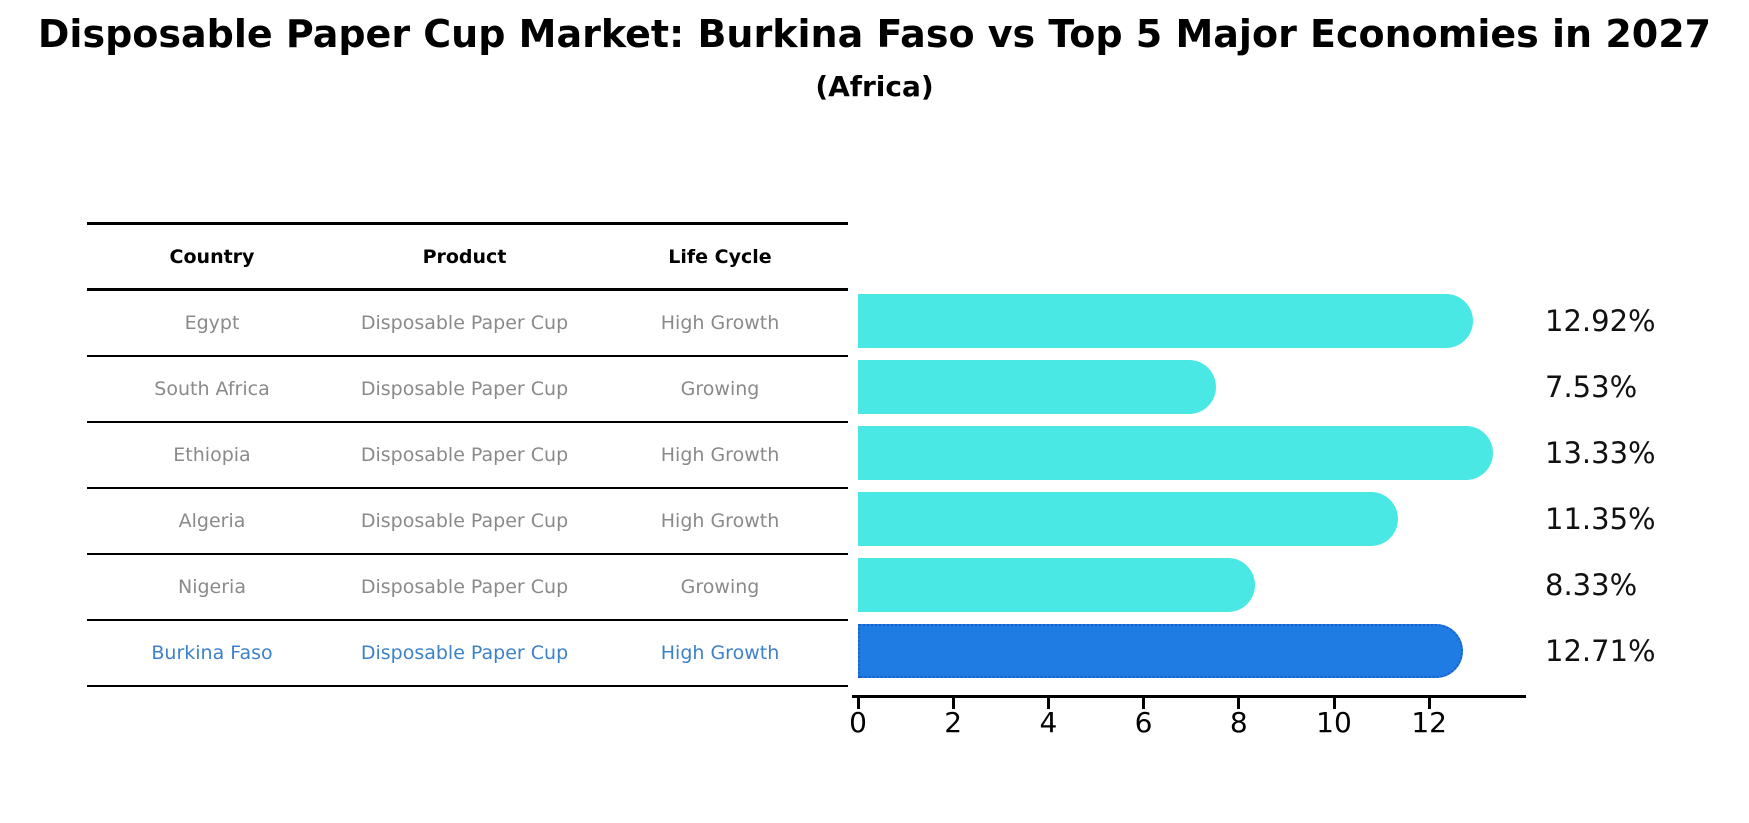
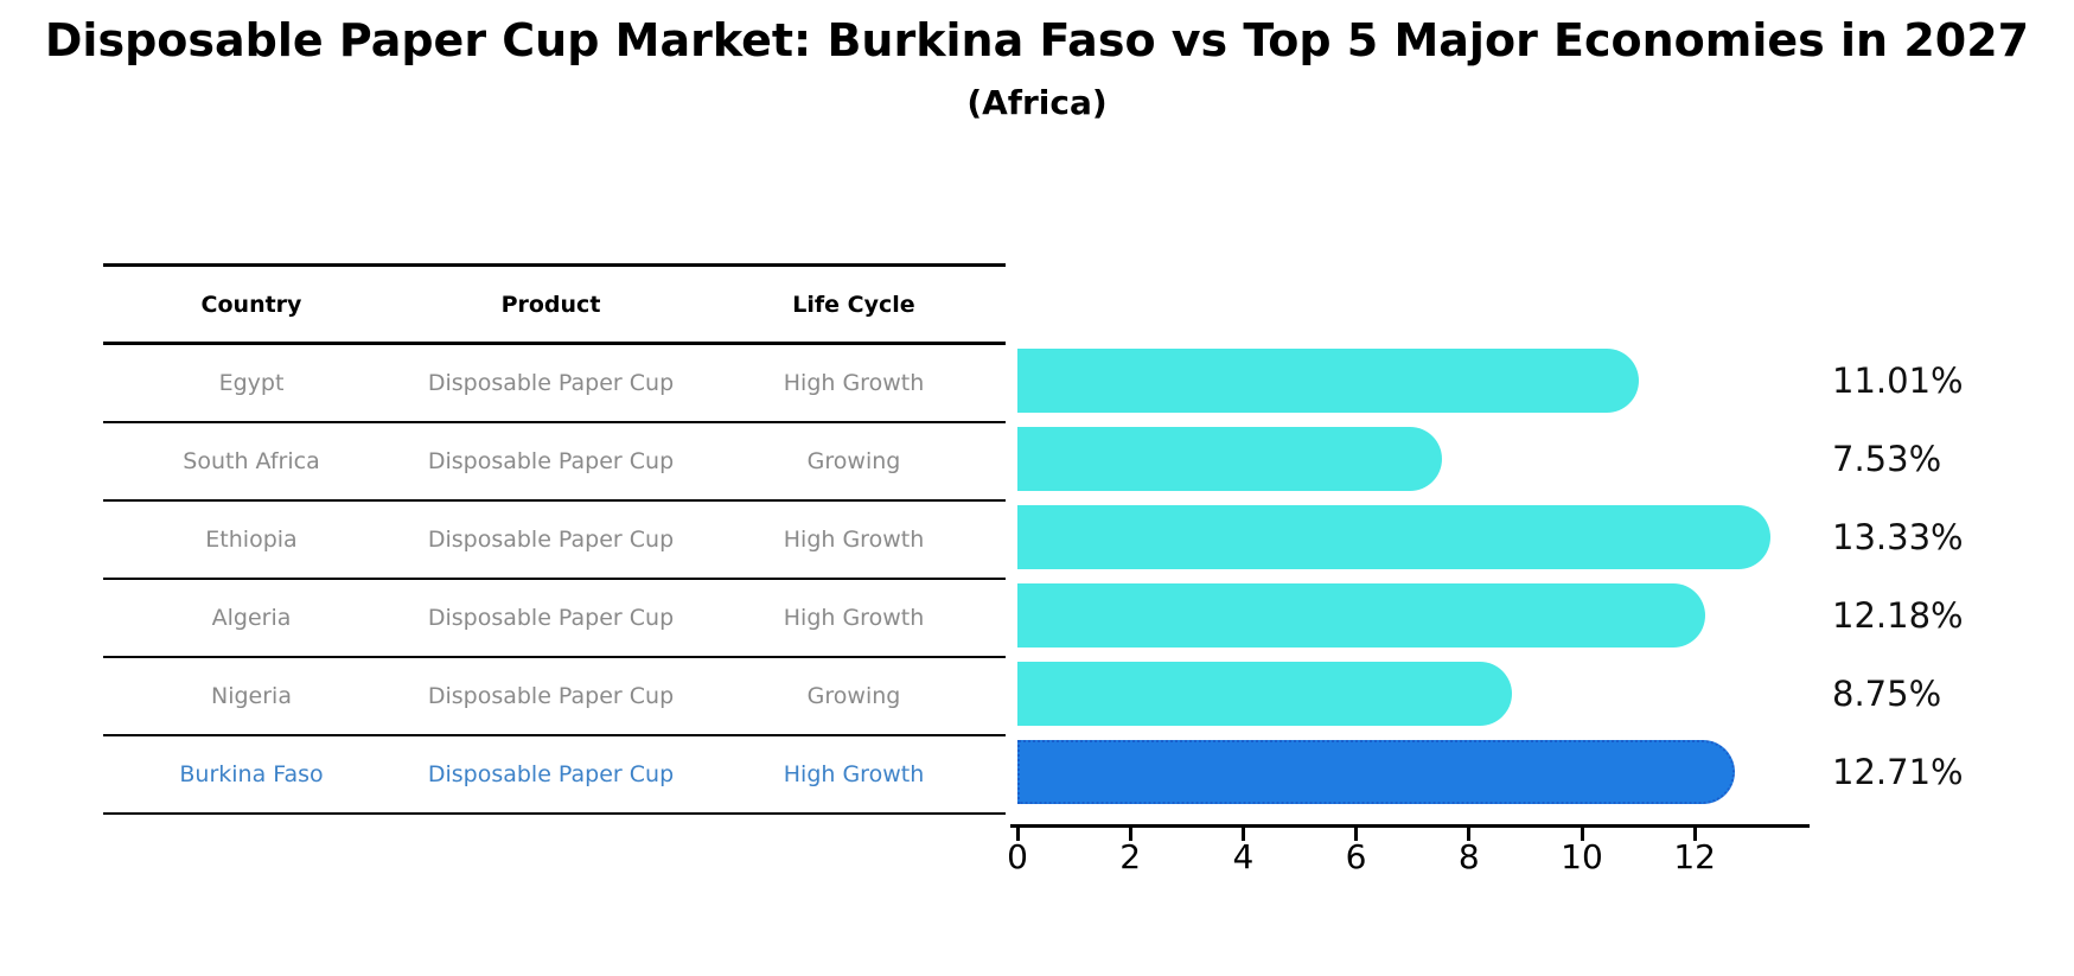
Egypt: 12.92% -> 11.01%
Algeria: 11.35% -> 12.18%
Nigeria: 8.33% -> 8.75%
